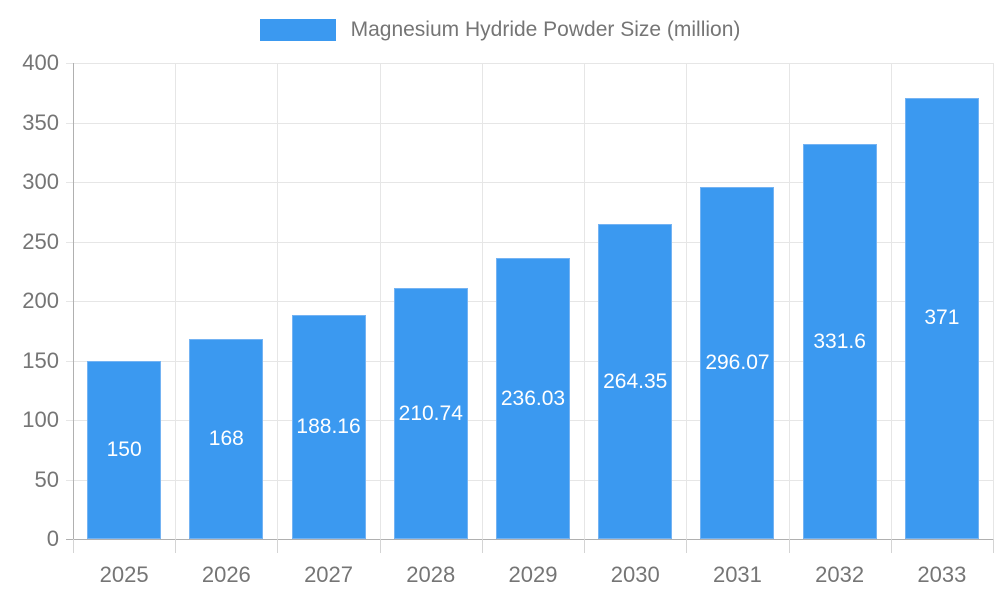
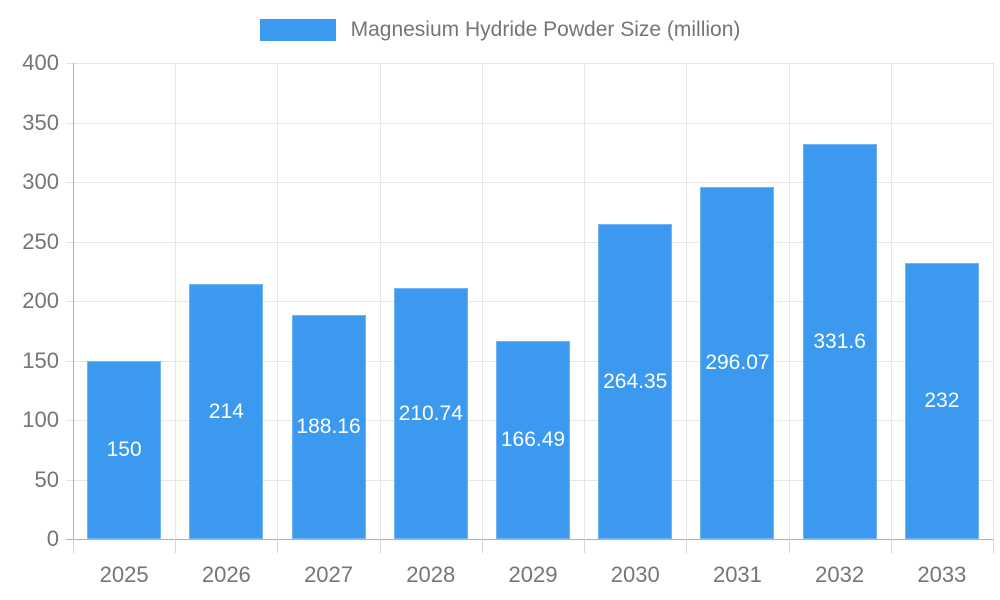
2026: 168 -> 214
2029: 236.03 -> 166.49
2033: 371 -> 232
